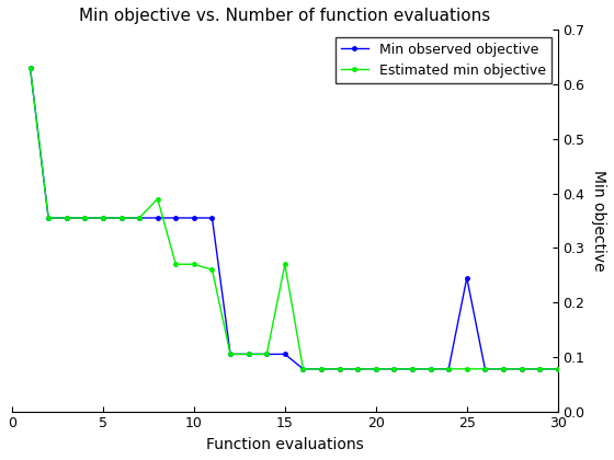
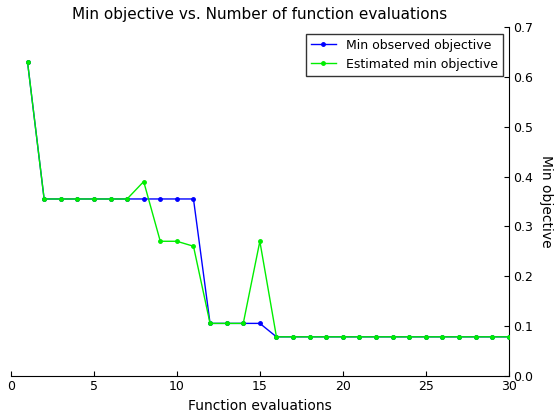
Min observed objective/25: 0.245 -> 0.078
